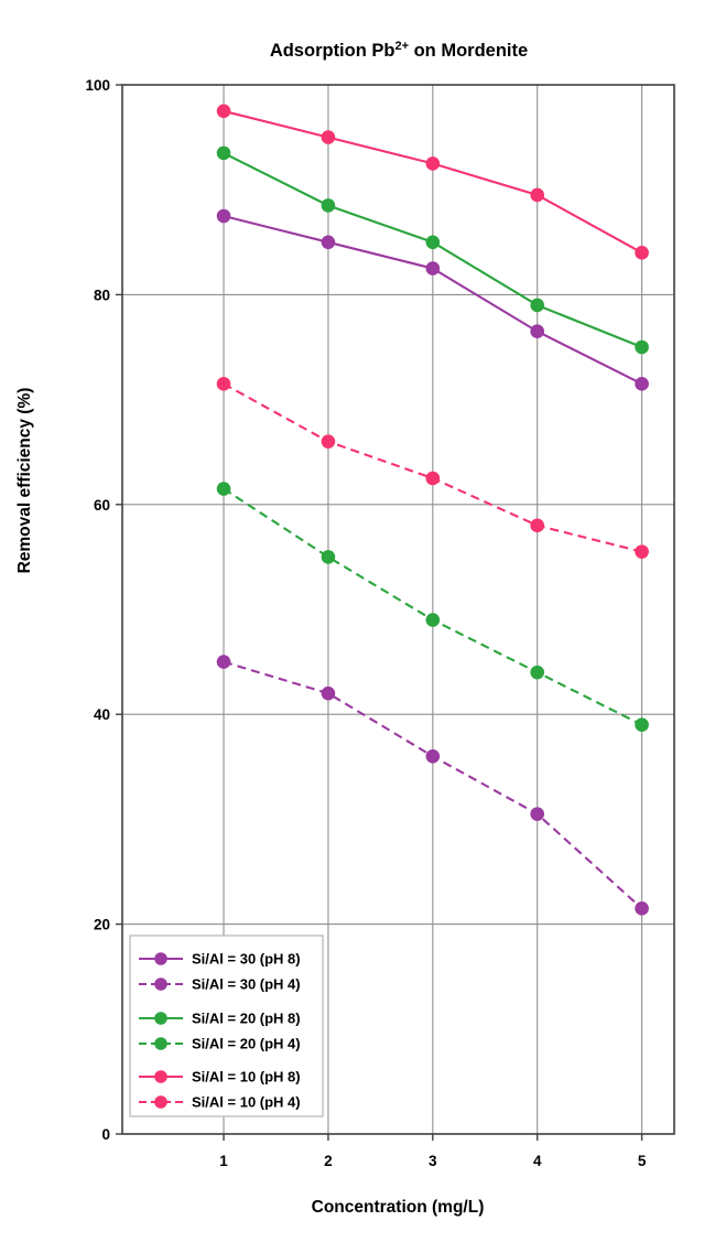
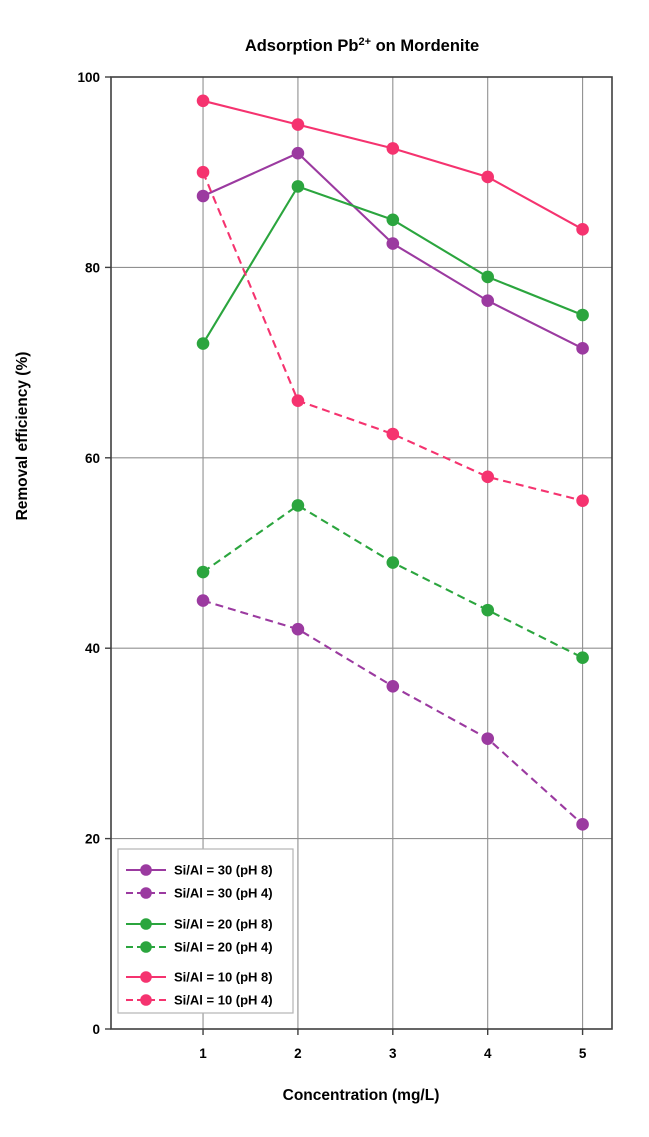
Si/Al = 20 (pH 8)/1: 94 -> 72
Si/Al = 20 (pH 4)/1: 62 -> 48
Si/Al = 10 (pH 4)/1: 72 -> 90
Si/Al = 30 (pH 8)/2: 85 -> 92
